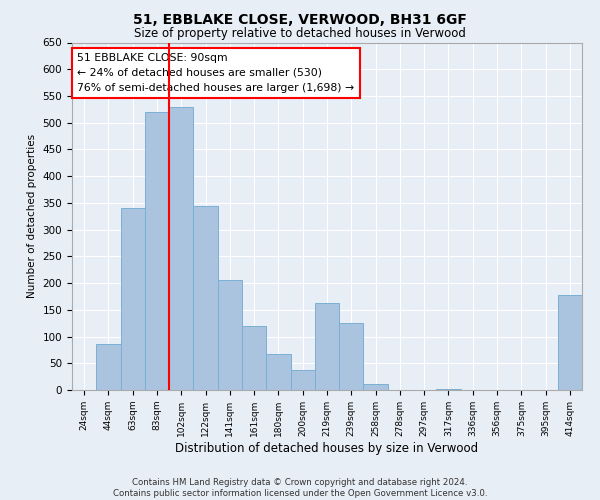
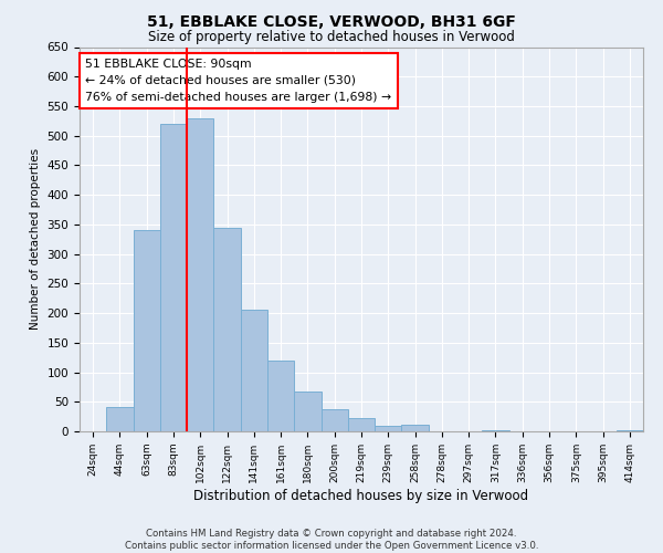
44sqm: 86 -> 42
219sqm: 162 -> 22
239sqm: 126 -> 10
414sqm: 178 -> 2
